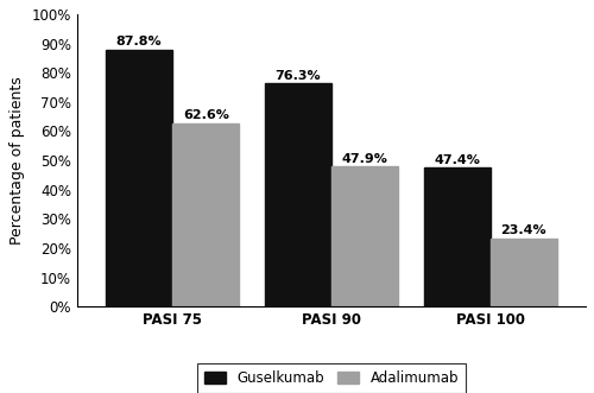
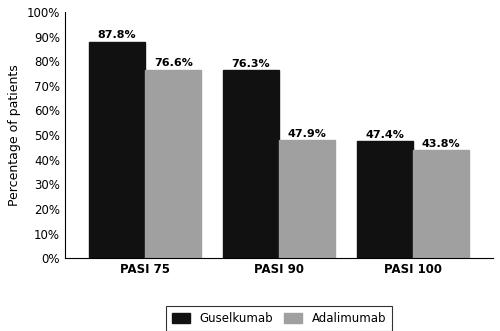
Adalimumab/PASI 75: 62.6% -> 76.6%
Adalimumab/PASI 100: 23.4% -> 43.8%
